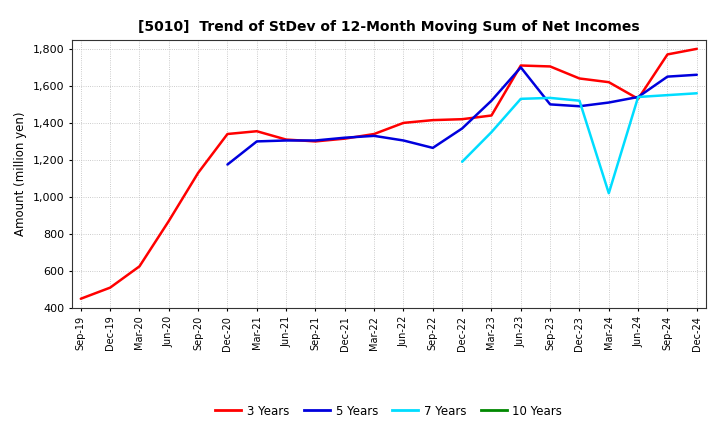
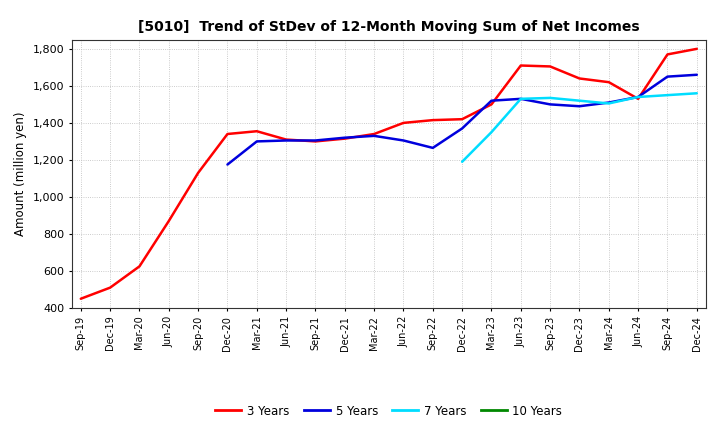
3 Years/Mar-23: 1,440 -> 1,500
5 Years/Jun-23: 1,700 -> 1,530
7 Years/Mar-24: 1,020 -> 1,500
